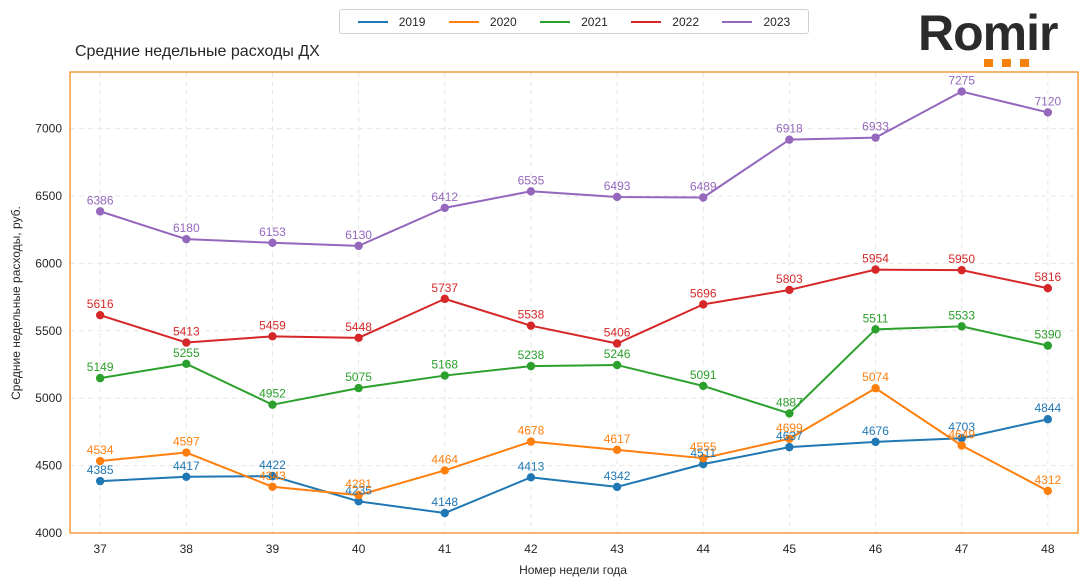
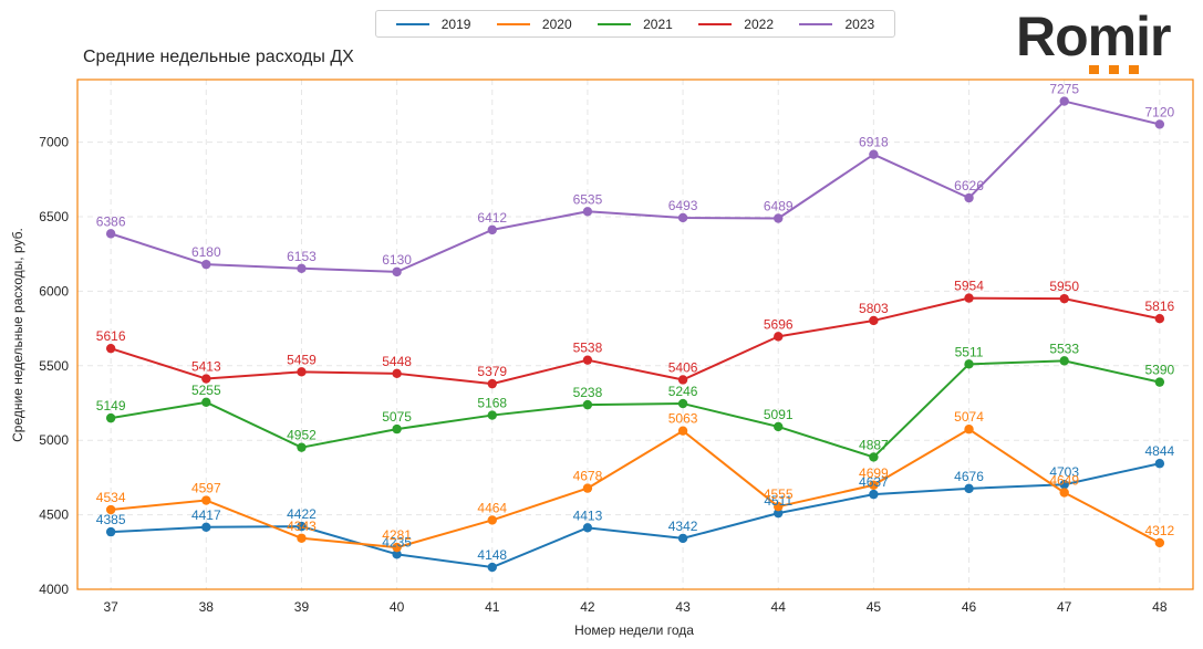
2022/41: 5737 -> 5379
2020/43: 4617 -> 5063
2023/46: 6933 -> 6626
